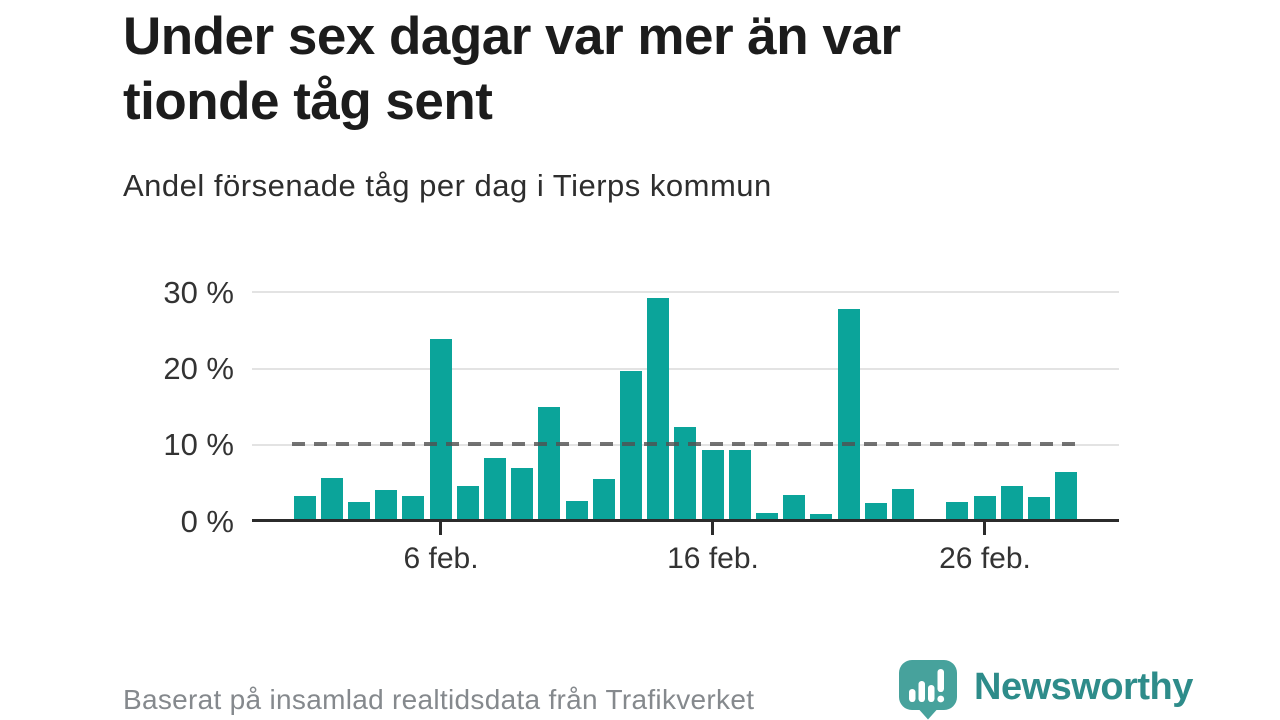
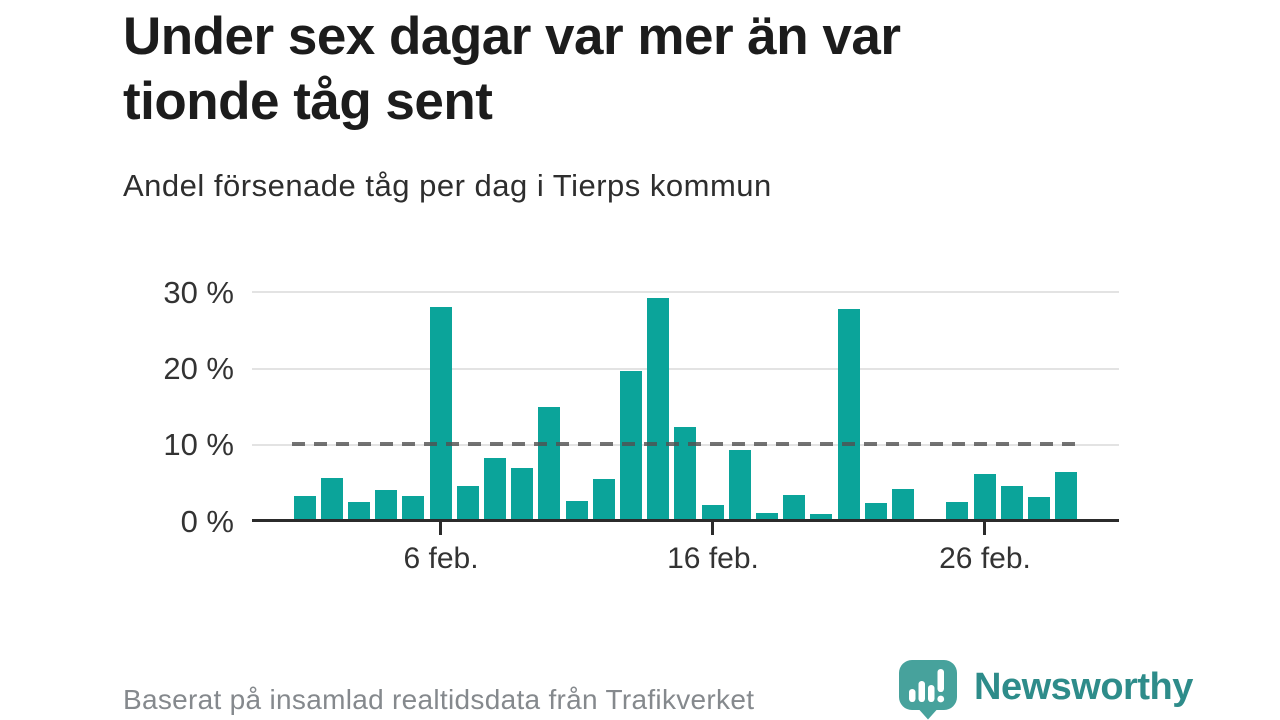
6 feb.: 24% -> 28%
16 feb.: 9% -> 2%
26 feb.: 3% -> 6%
